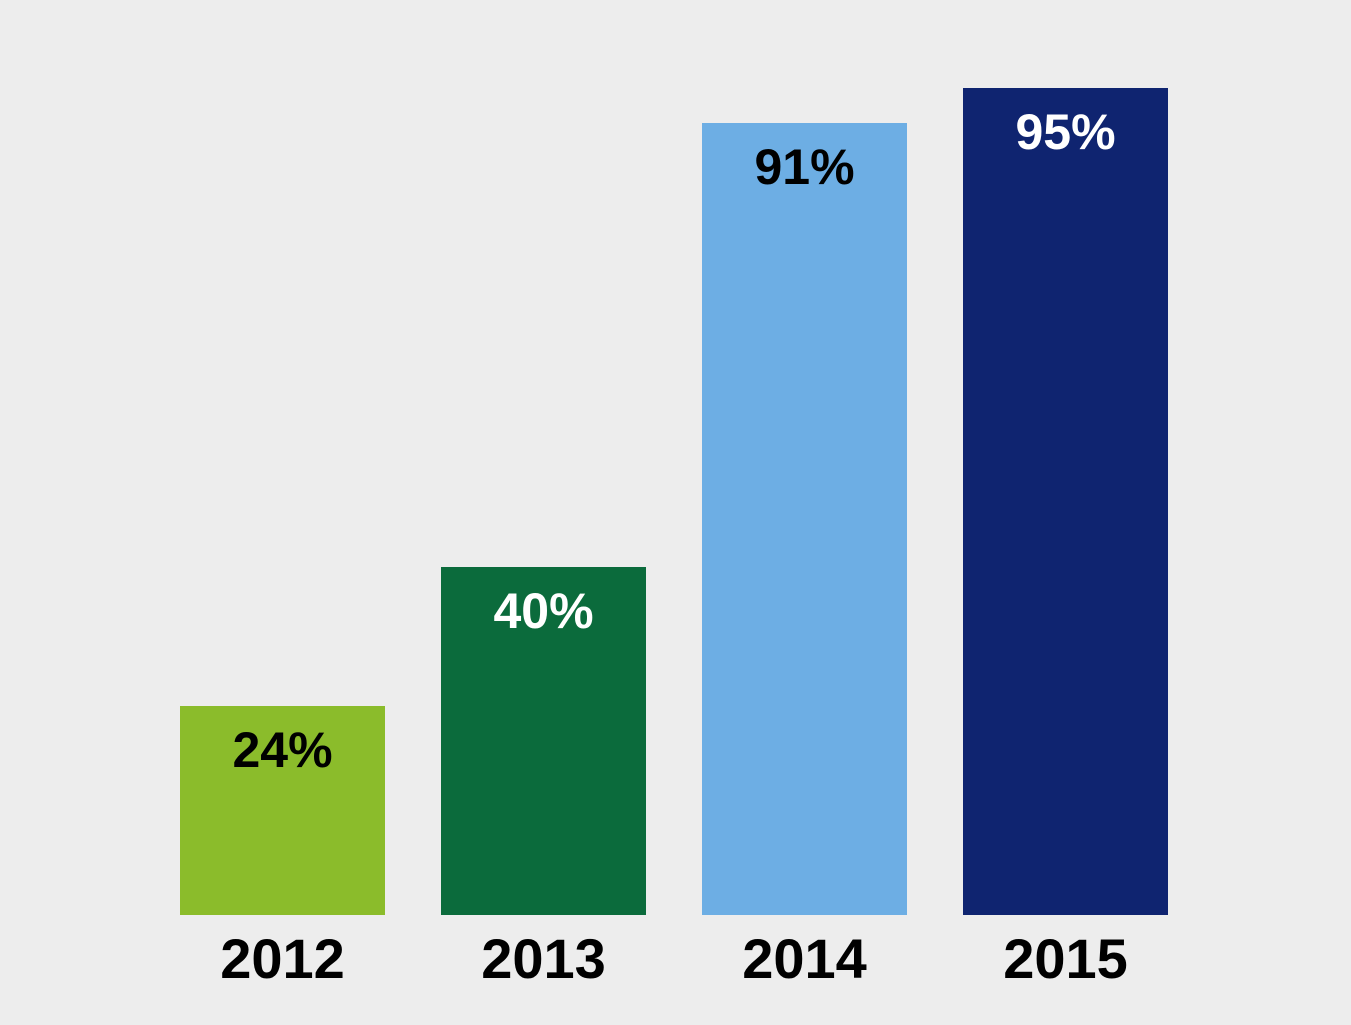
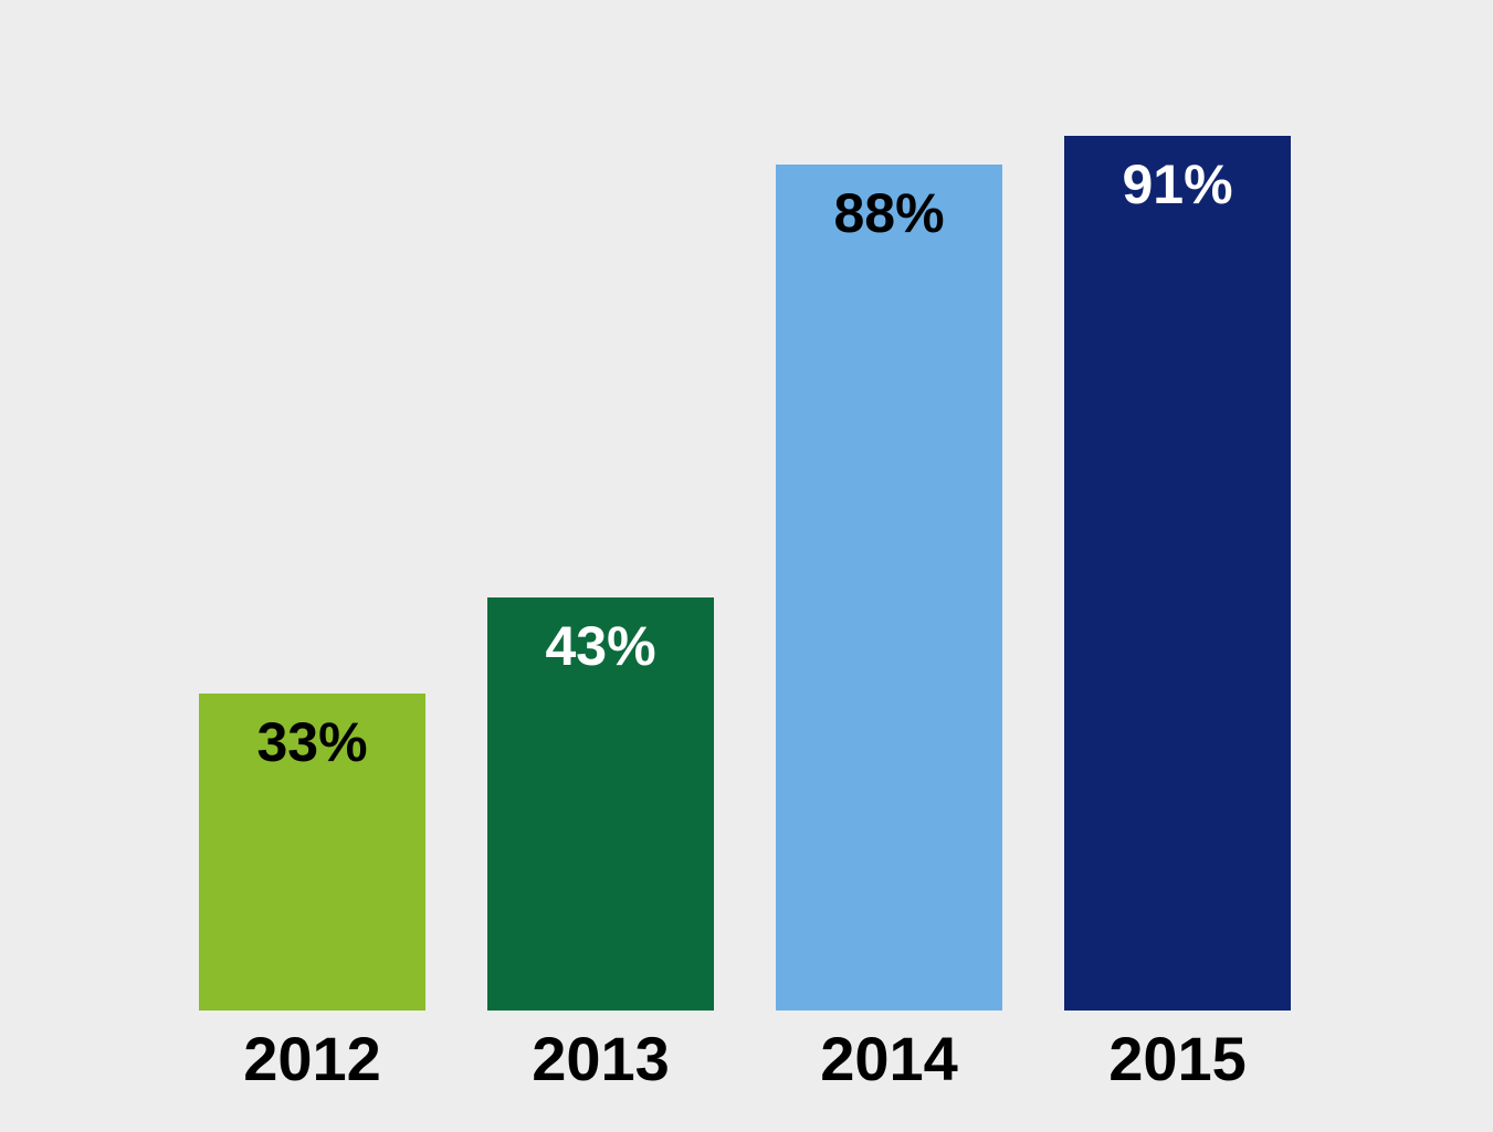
2012: 24% -> 33%
2013: 40% -> 43%
2014: 91% -> 88%
2015: 95% -> 91%
